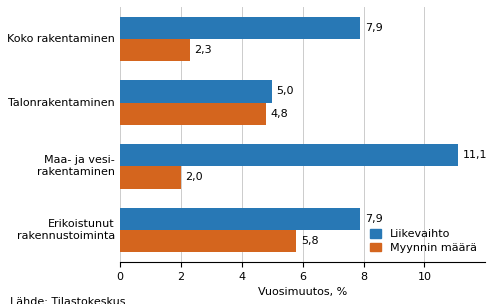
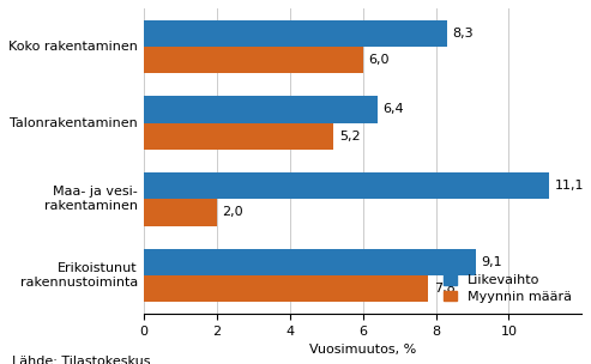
Liikevaihto/Koko rakentaminen: 7,9 -> 8,3
Myynnin määrä/Koko rakentaminen: 2,3 -> 6,0
Liikevaihto/Talonrakentaminen: 5,0 -> 6,4
Myynnin määrä/Talonrakentaminen: 4,8 -> 5,2
Liikevaihto/Erikoistunut rakennustoiminta: 7,9 -> 9,1
Myynnin määrä/Erikoistunut rakennustoiminta: 5,8 -> 7,8
